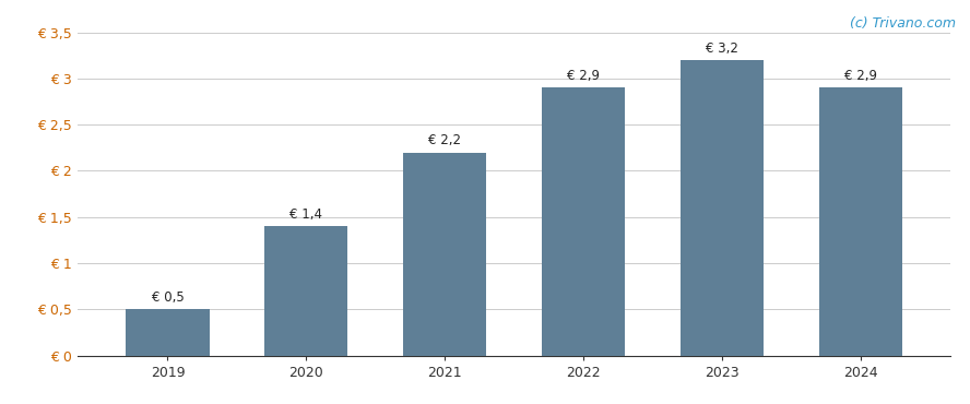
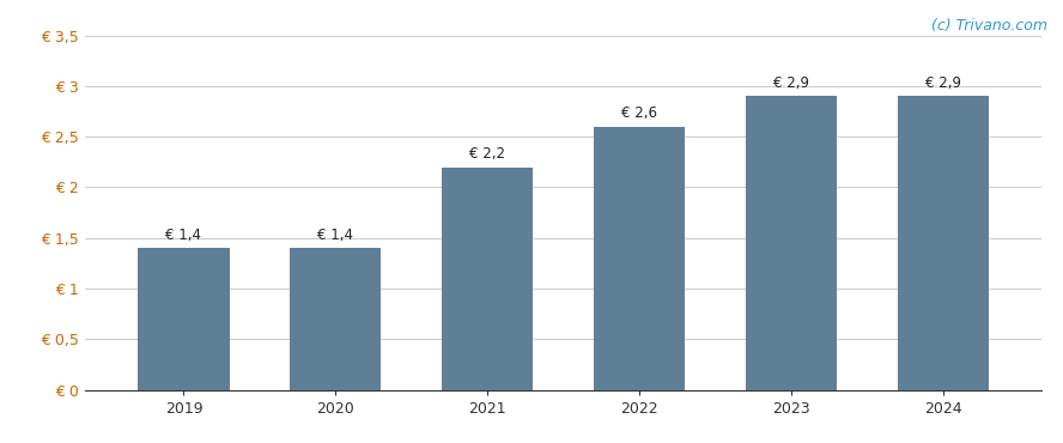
2019: 0,5 -> 1,4
2022: 2,9 -> 2,6
2023: 3,2 -> 2,9
